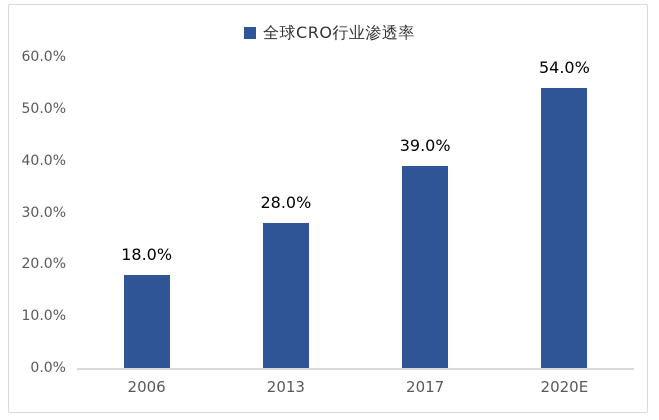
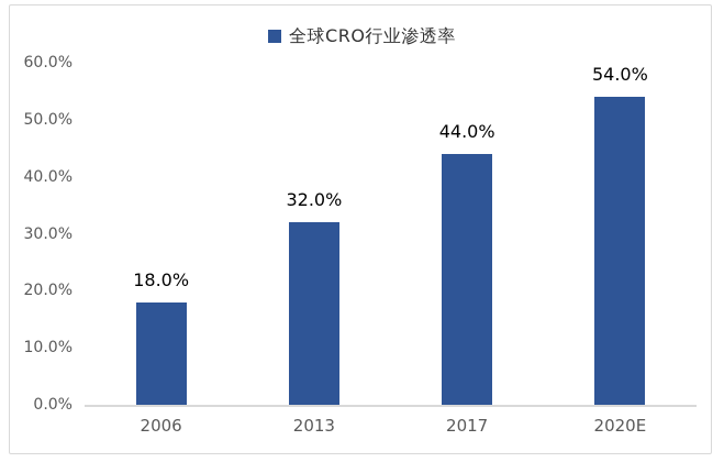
2013: 28.0% -> 32.0%
2017: 39.0% -> 44.0%
